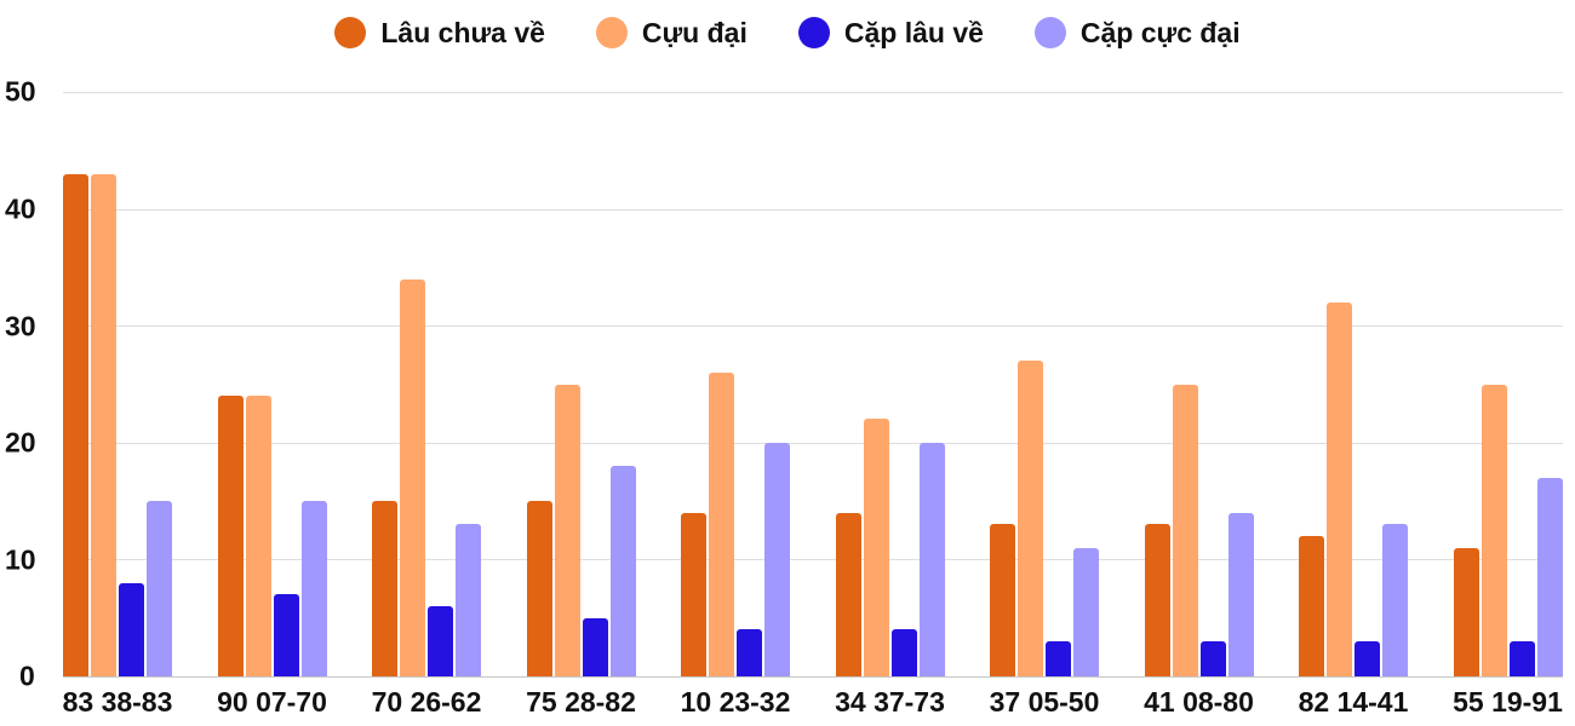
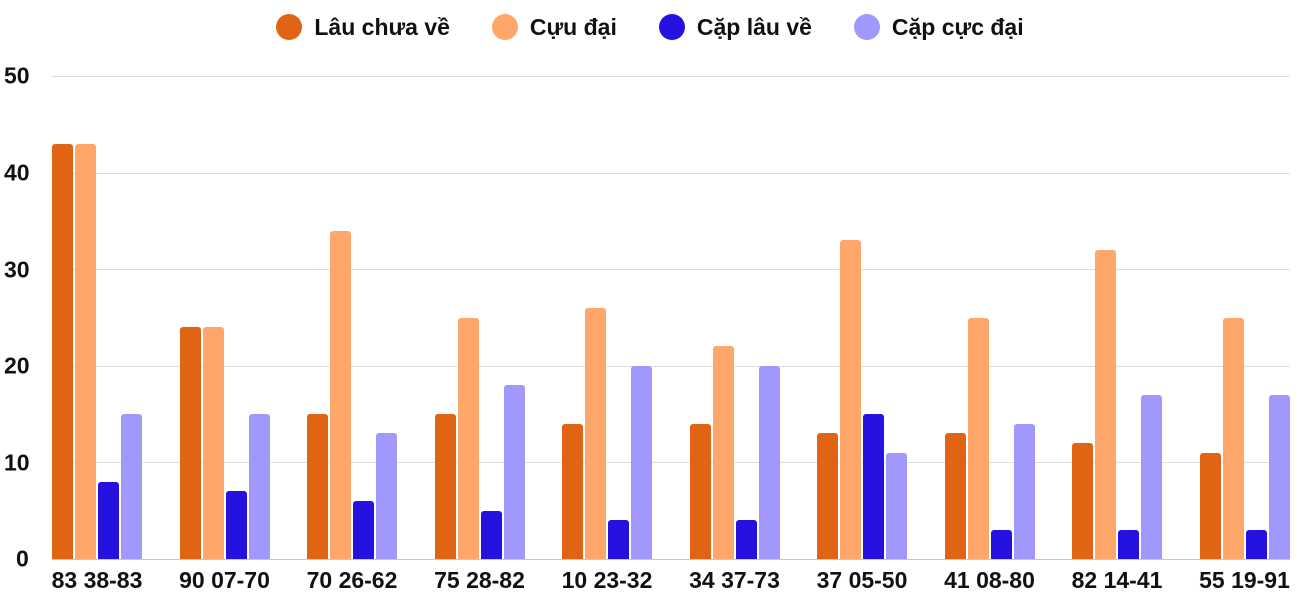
Cựu đại/37 05-50: 27 -> 33
Cặp lâu về/37 05-50: 3 -> 15
Cặp cực đại/82 14-41: 13 -> 17
